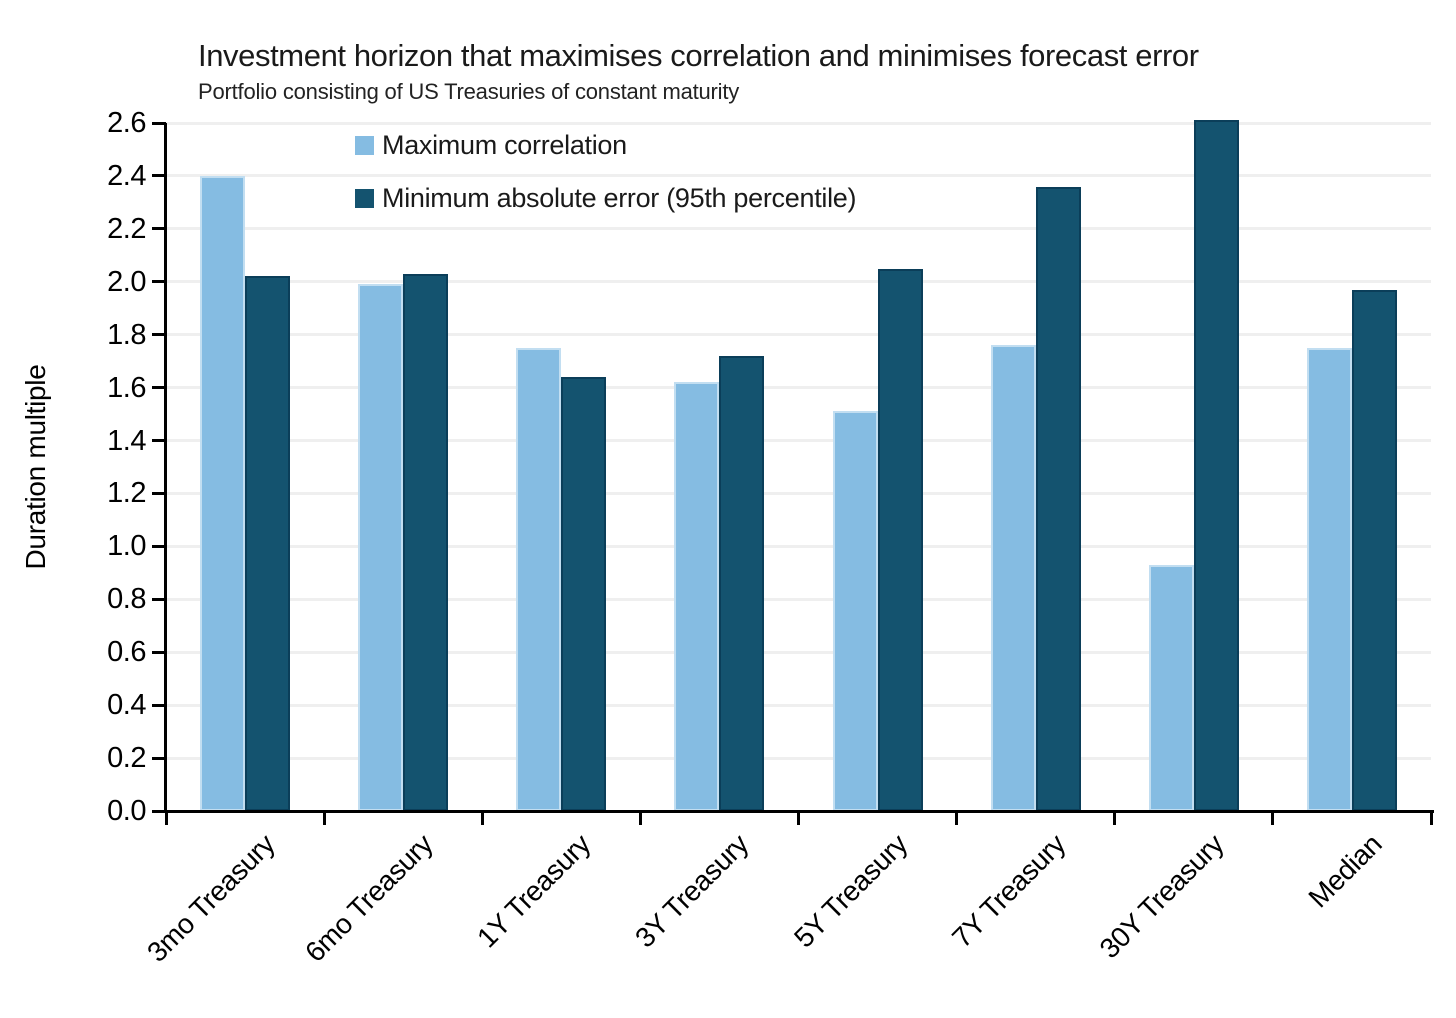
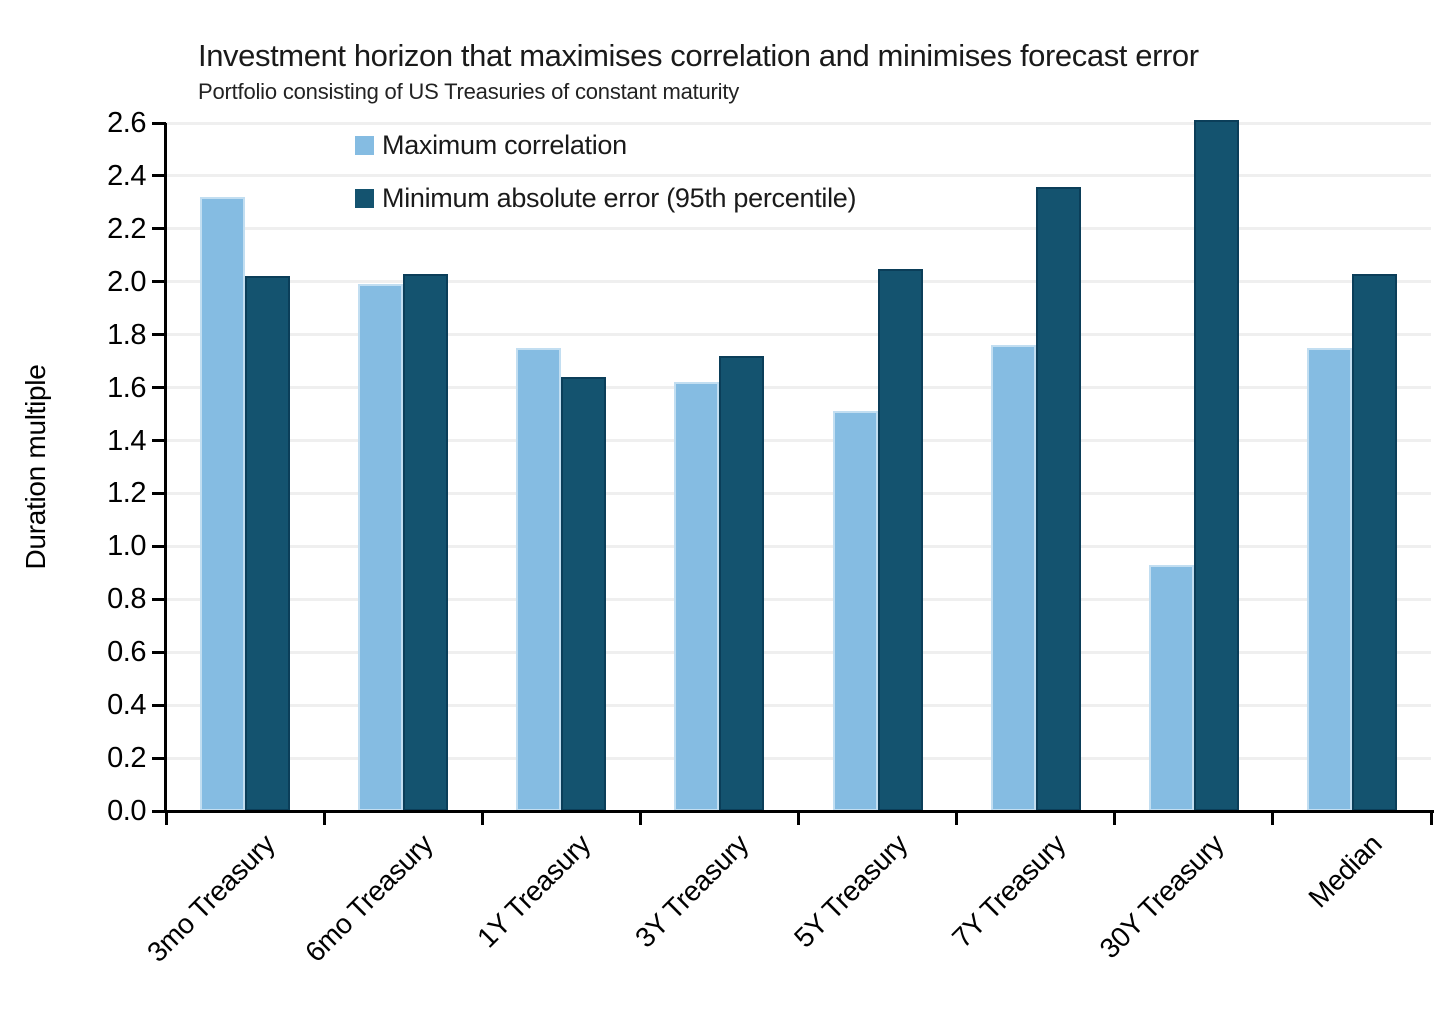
Maximum correlation/3mo Treasury: 2.40 -> 2.32
Minimum absolute error (95th percentile)/Median: 1.97 -> 2.03
